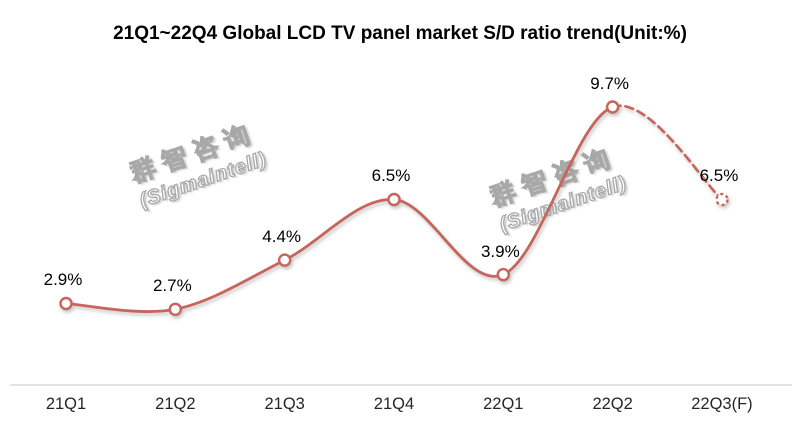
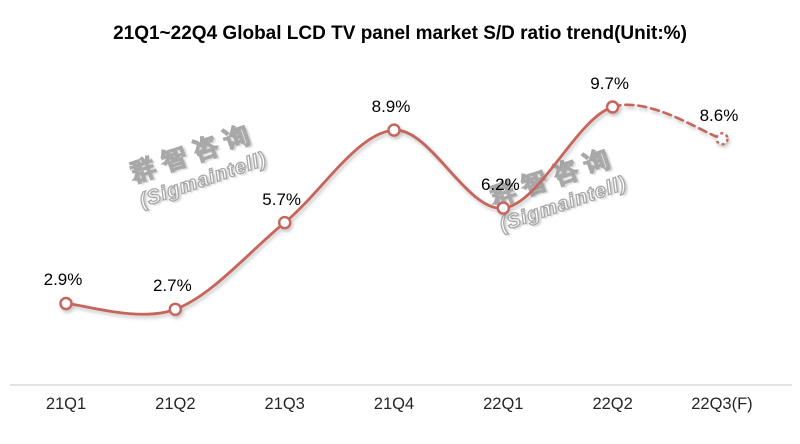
21Q3: 4.4% -> 5.7%
21Q4: 6.5% -> 8.9%
22Q1: 3.9% -> 6.2%
22Q3(F): 6.5% -> 8.6%
